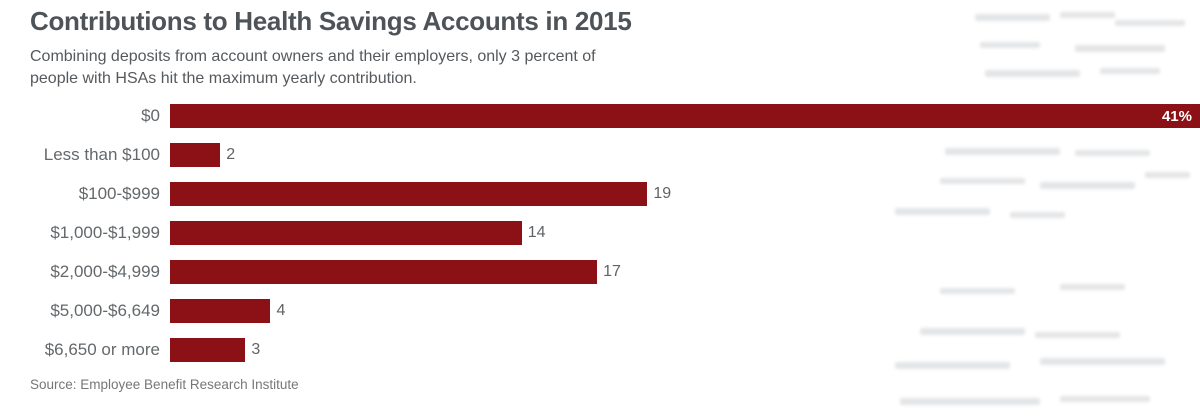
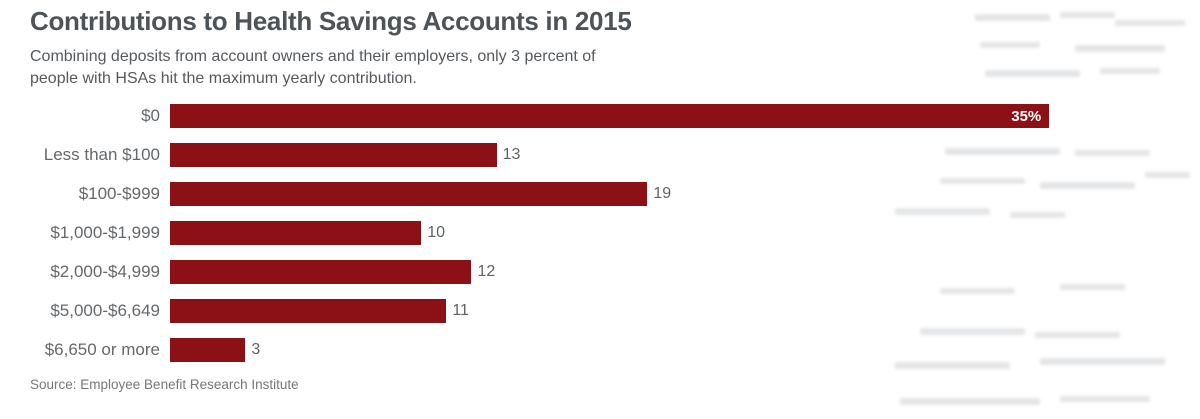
$0: 41% -> 35%
Less than $100: 2 -> 13
$1,000-$1,999: 14 -> 10
$2,000-$4,999: 17 -> 12
$5,000-$6,649: 4 -> 11
